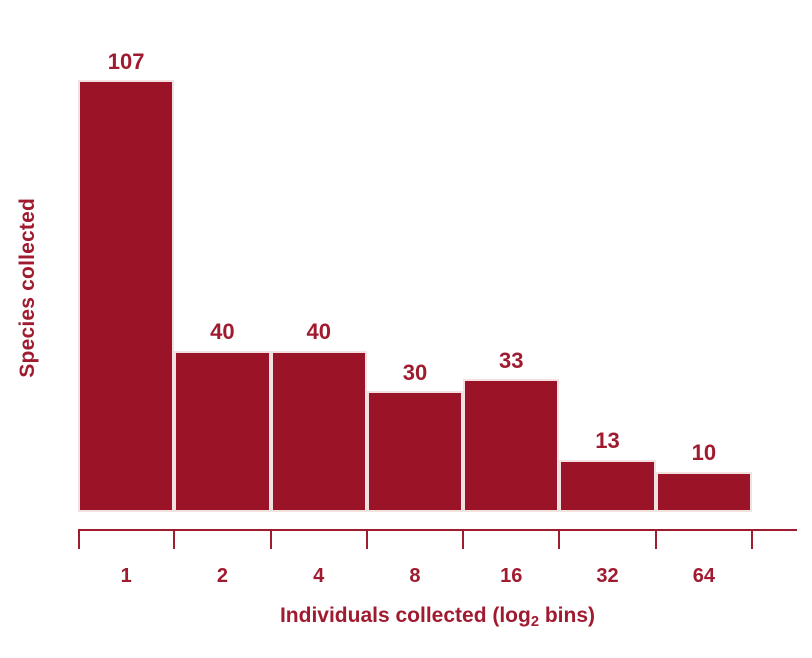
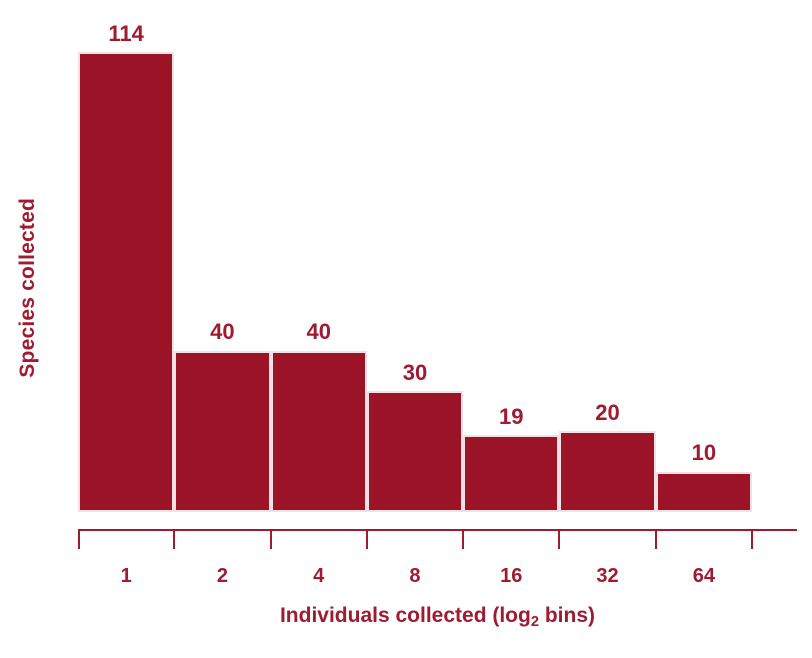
1: 107 -> 114
16: 33 -> 19
32: 13 -> 20
